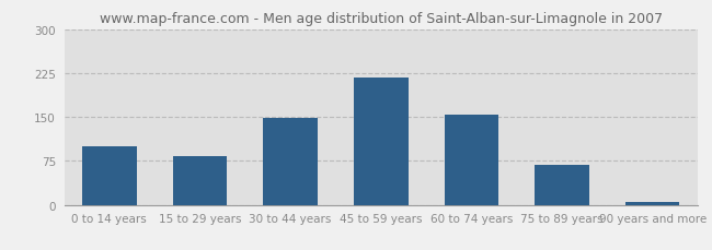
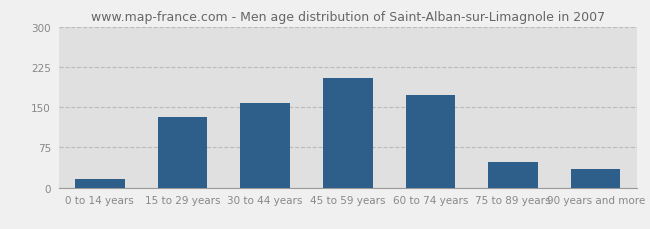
0 to 14 years: 100 -> 16
15 to 29 years: 83 -> 132
30 to 44 years: 148 -> 158
45 to 59 years: 218 -> 204
60 to 74 years: 153 -> 172
75 to 89 years: 68 -> 48
90 years and more: 4 -> 34
